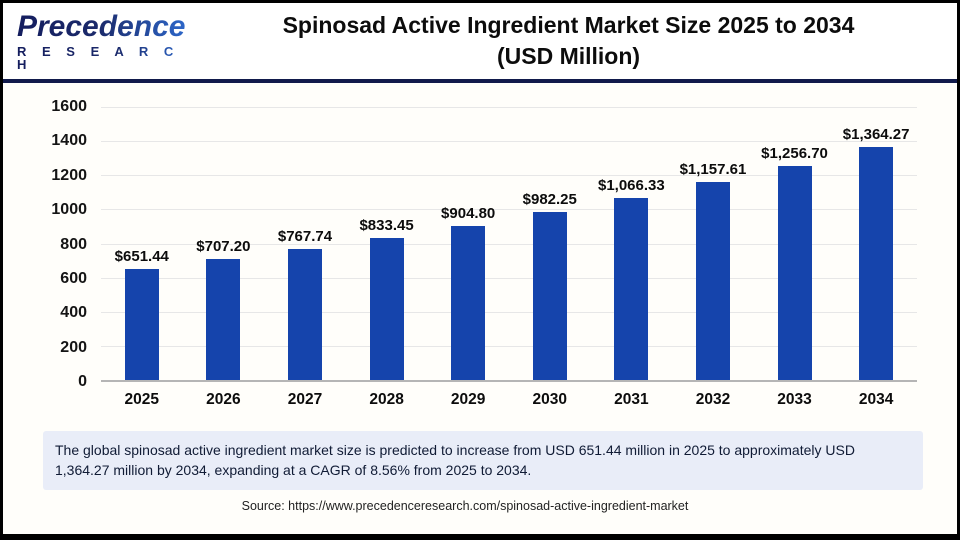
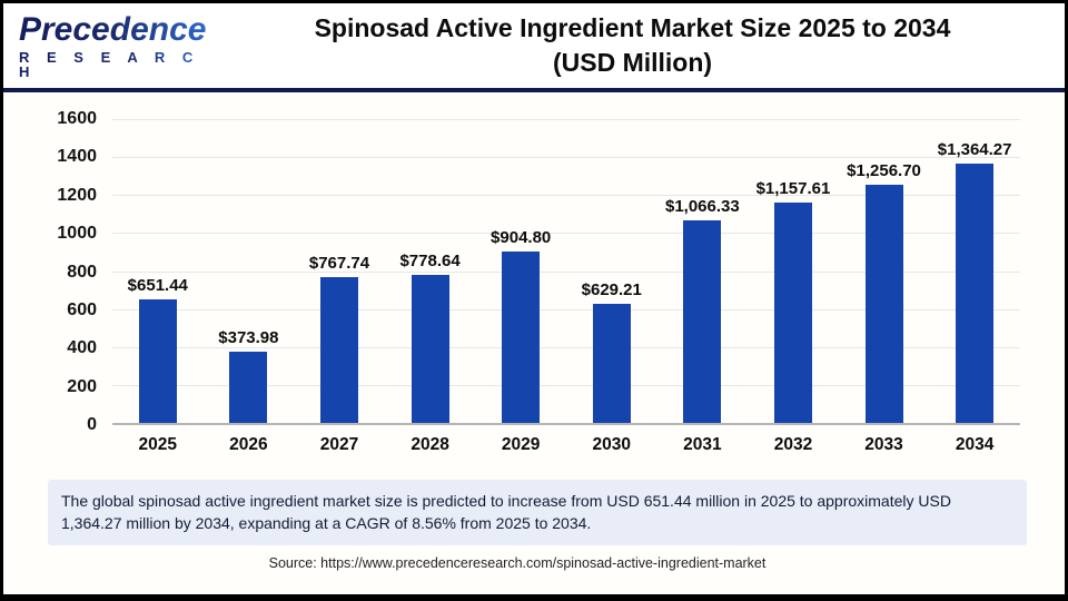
2026: $707.20 -> $373.98
2028: $833.45 -> $778.64
2030: $982.25 -> $629.21
